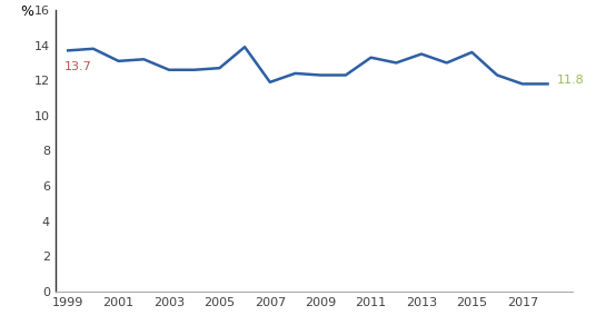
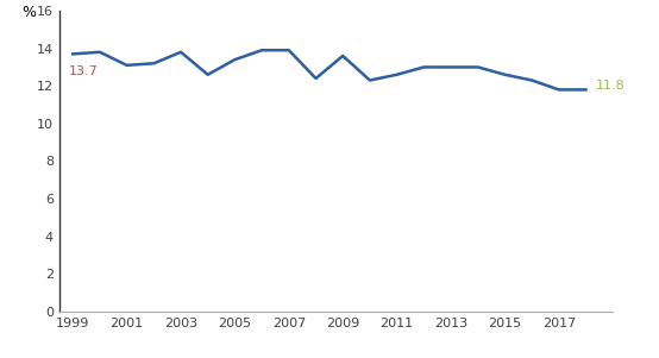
2003: 12.6 -> 13.8
2005: 12.7 -> 13.4
2007: 11.9 -> 13.9
2009: 12.3 -> 13.6
2011: 13.3 -> 12.6
2013: 13.5 -> 13.0
2015: 13.6 -> 12.6
